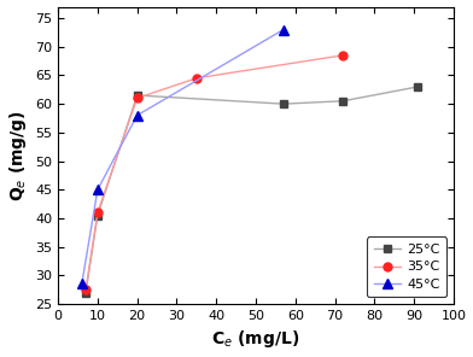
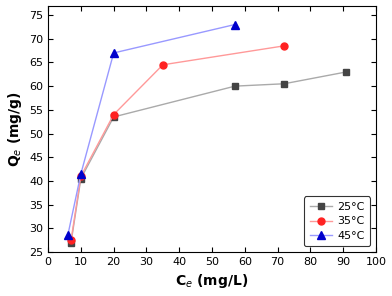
45°C/10: 45.0 -> 41.5
25°C/20: 61.5 -> 53.5
35°C/20: 61.0 -> 54.0
45°C/20: 58.0 -> 67.0
